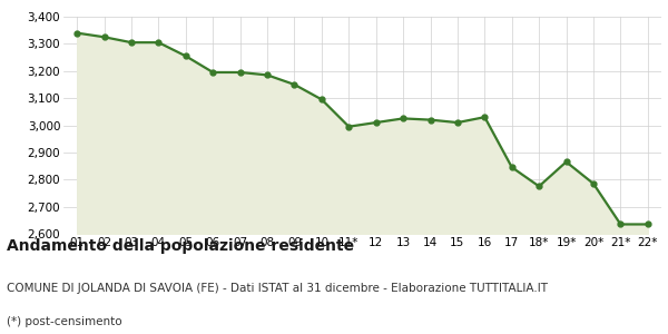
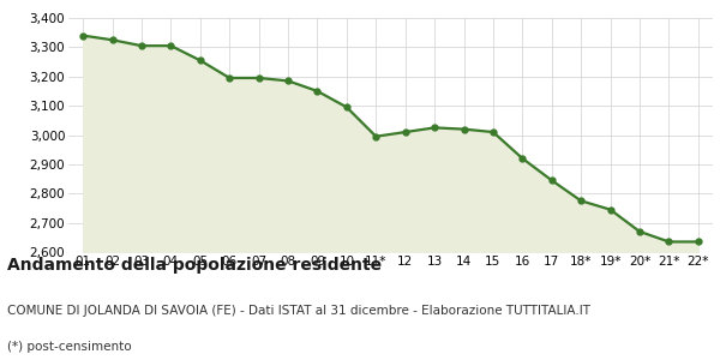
16: 3,030 -> 2,920
19*: 2,865 -> 2,745
20*: 2,785 -> 2,670
